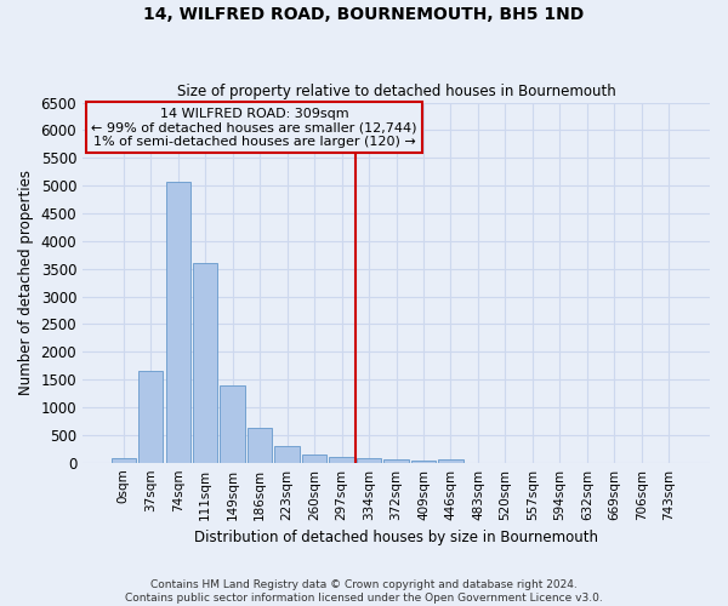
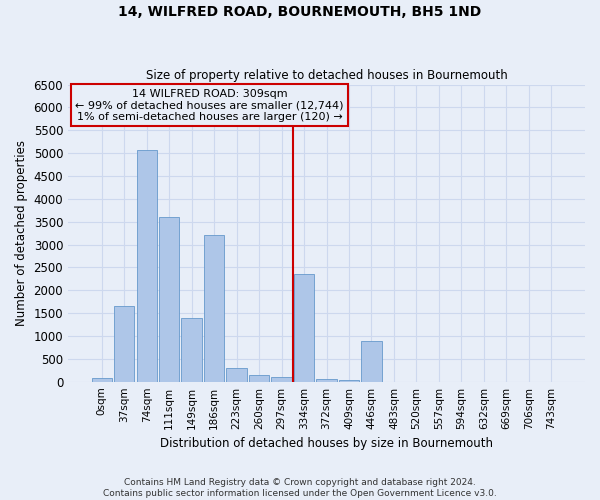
186sqm: 620 -> 3200
334sqm: 80 -> 2350
446sqm: 60 -> 900
